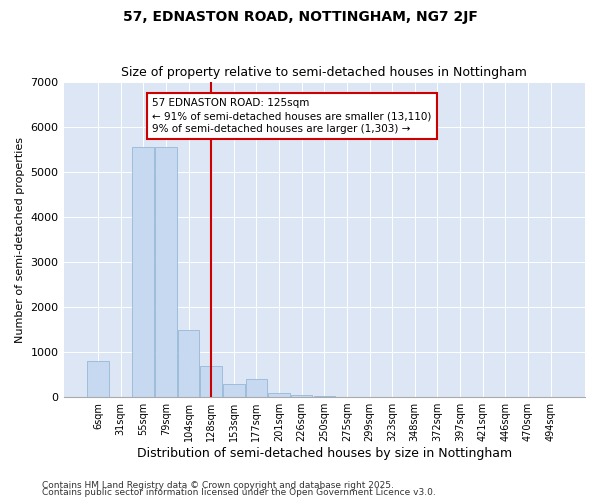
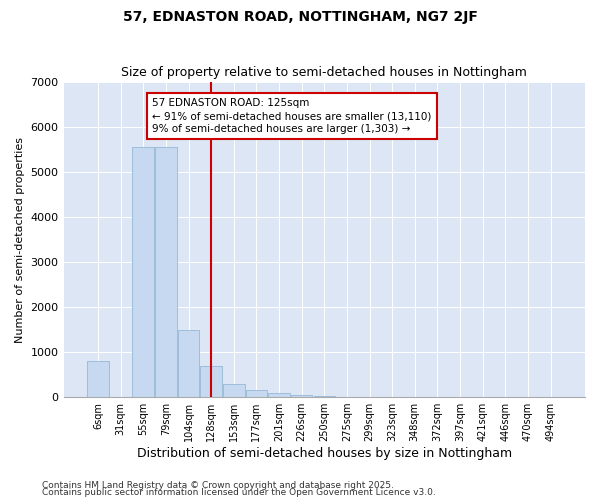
177sqm: 400 -> 150
